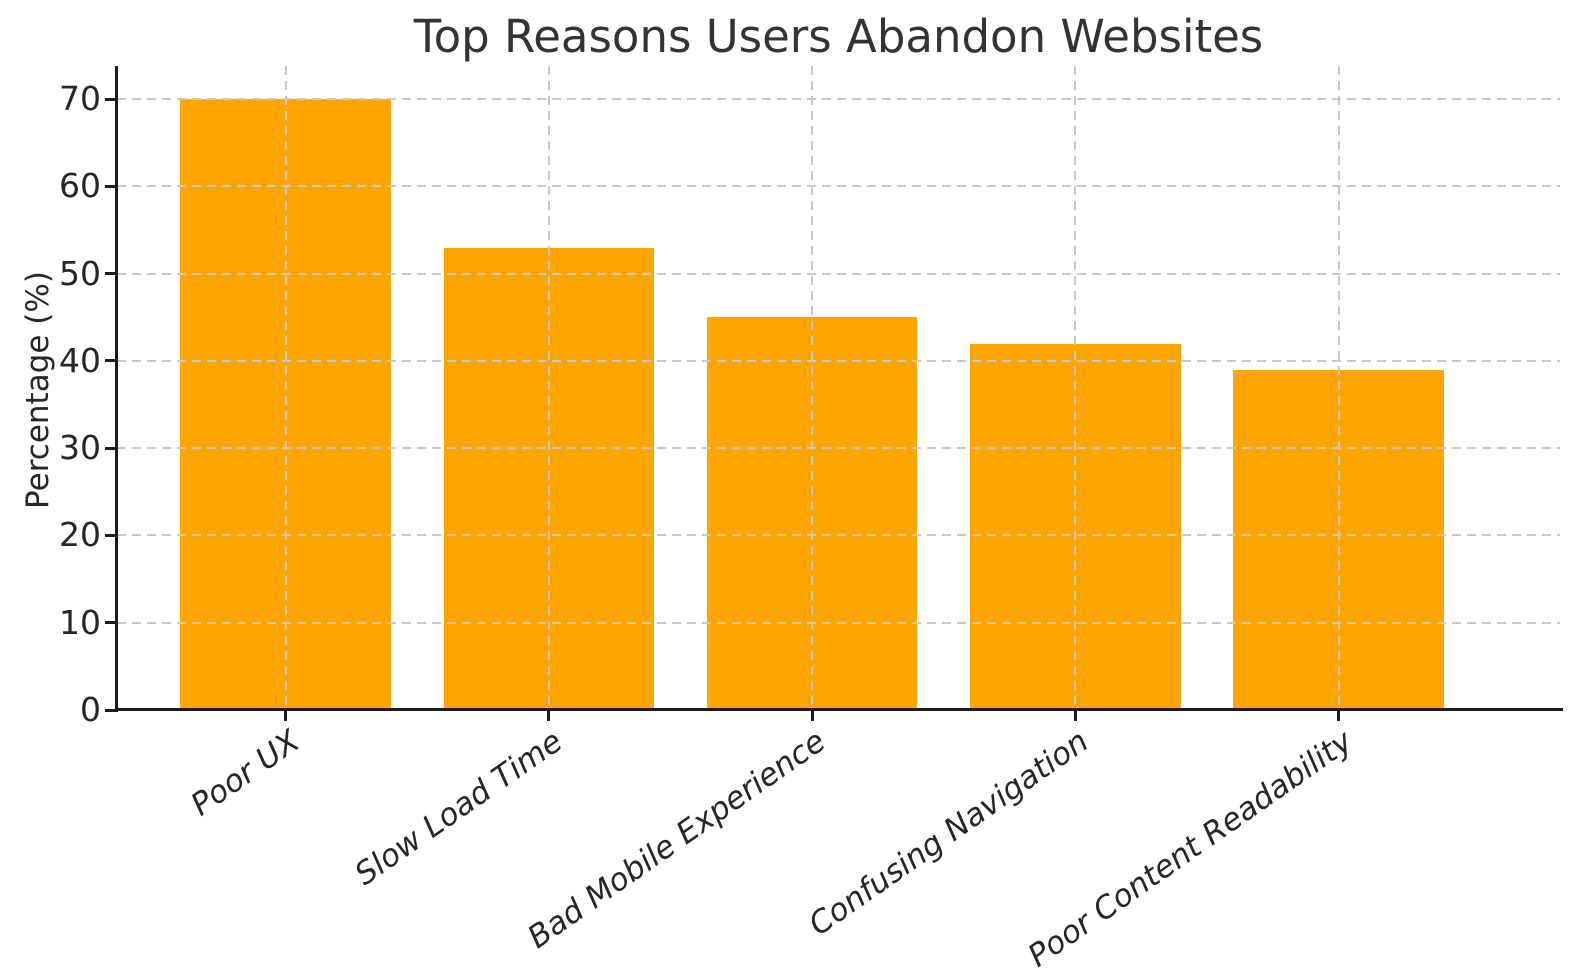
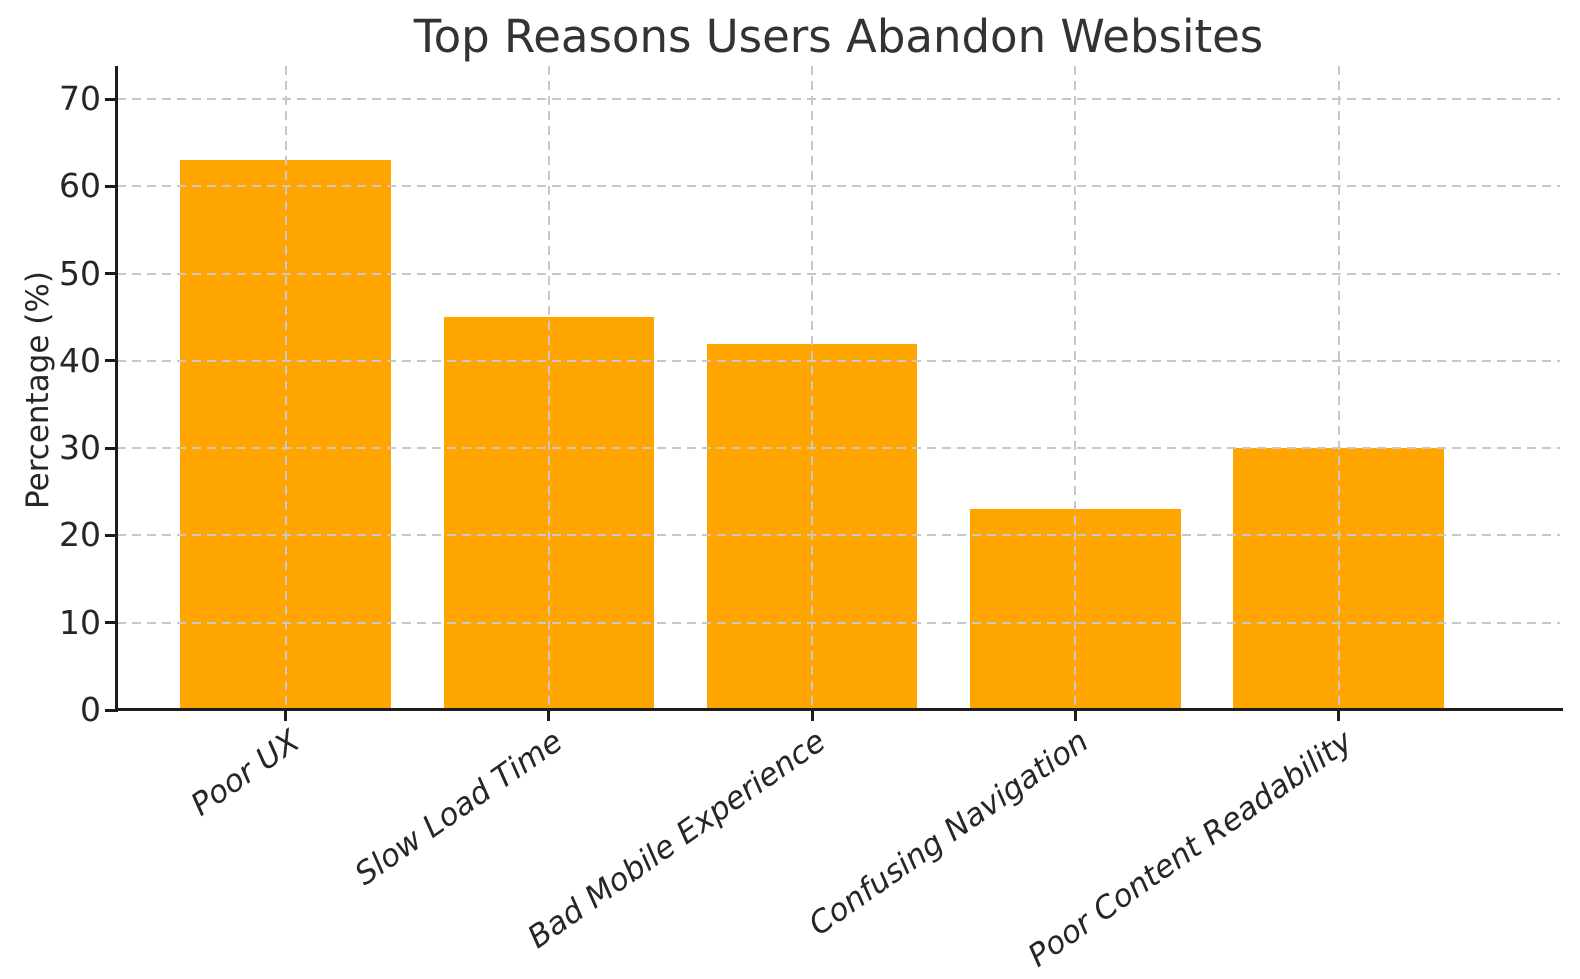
Poor UX: 70 -> 63
Slow Load Time: 53 -> 45
Bad Mobile Experience: 45 -> 42
Confusing Navigation: 42 -> 23
Poor Content Readability: 39 -> 30
